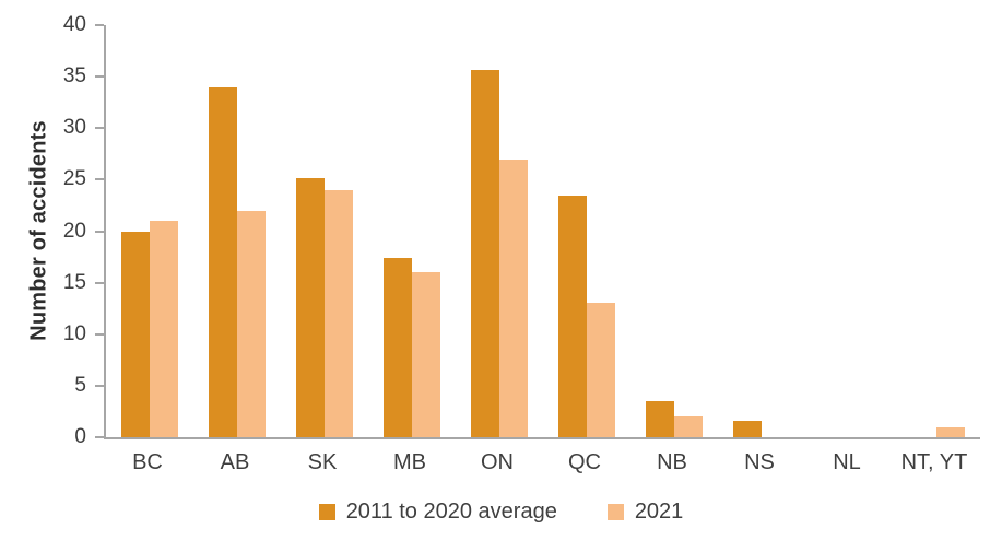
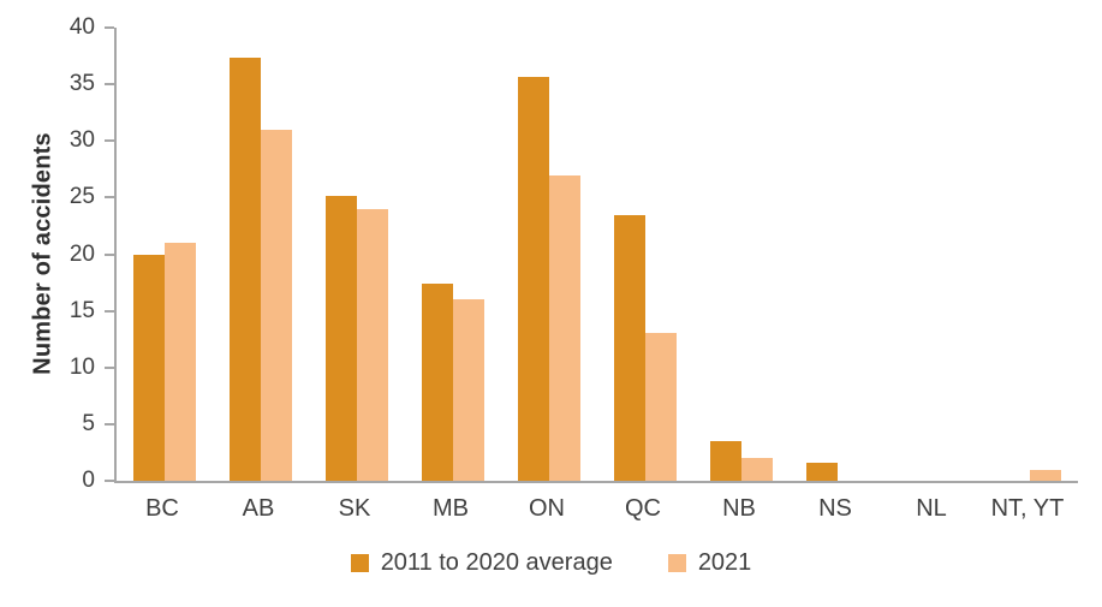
2011 to 2020 average/AB: 34 -> 37
2021/AB: 22 -> 31
